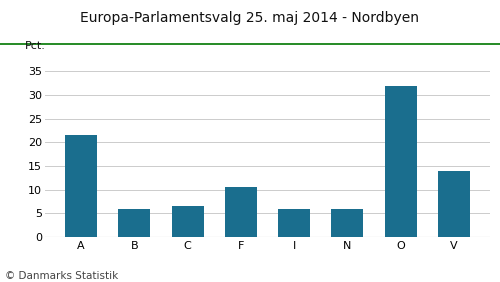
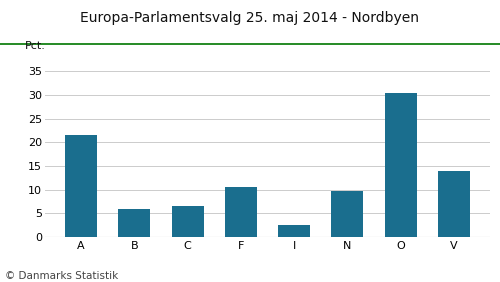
I: 6.0 -> 2.5
N: 6.0 -> 9.7
O: 32.0 -> 30.5
